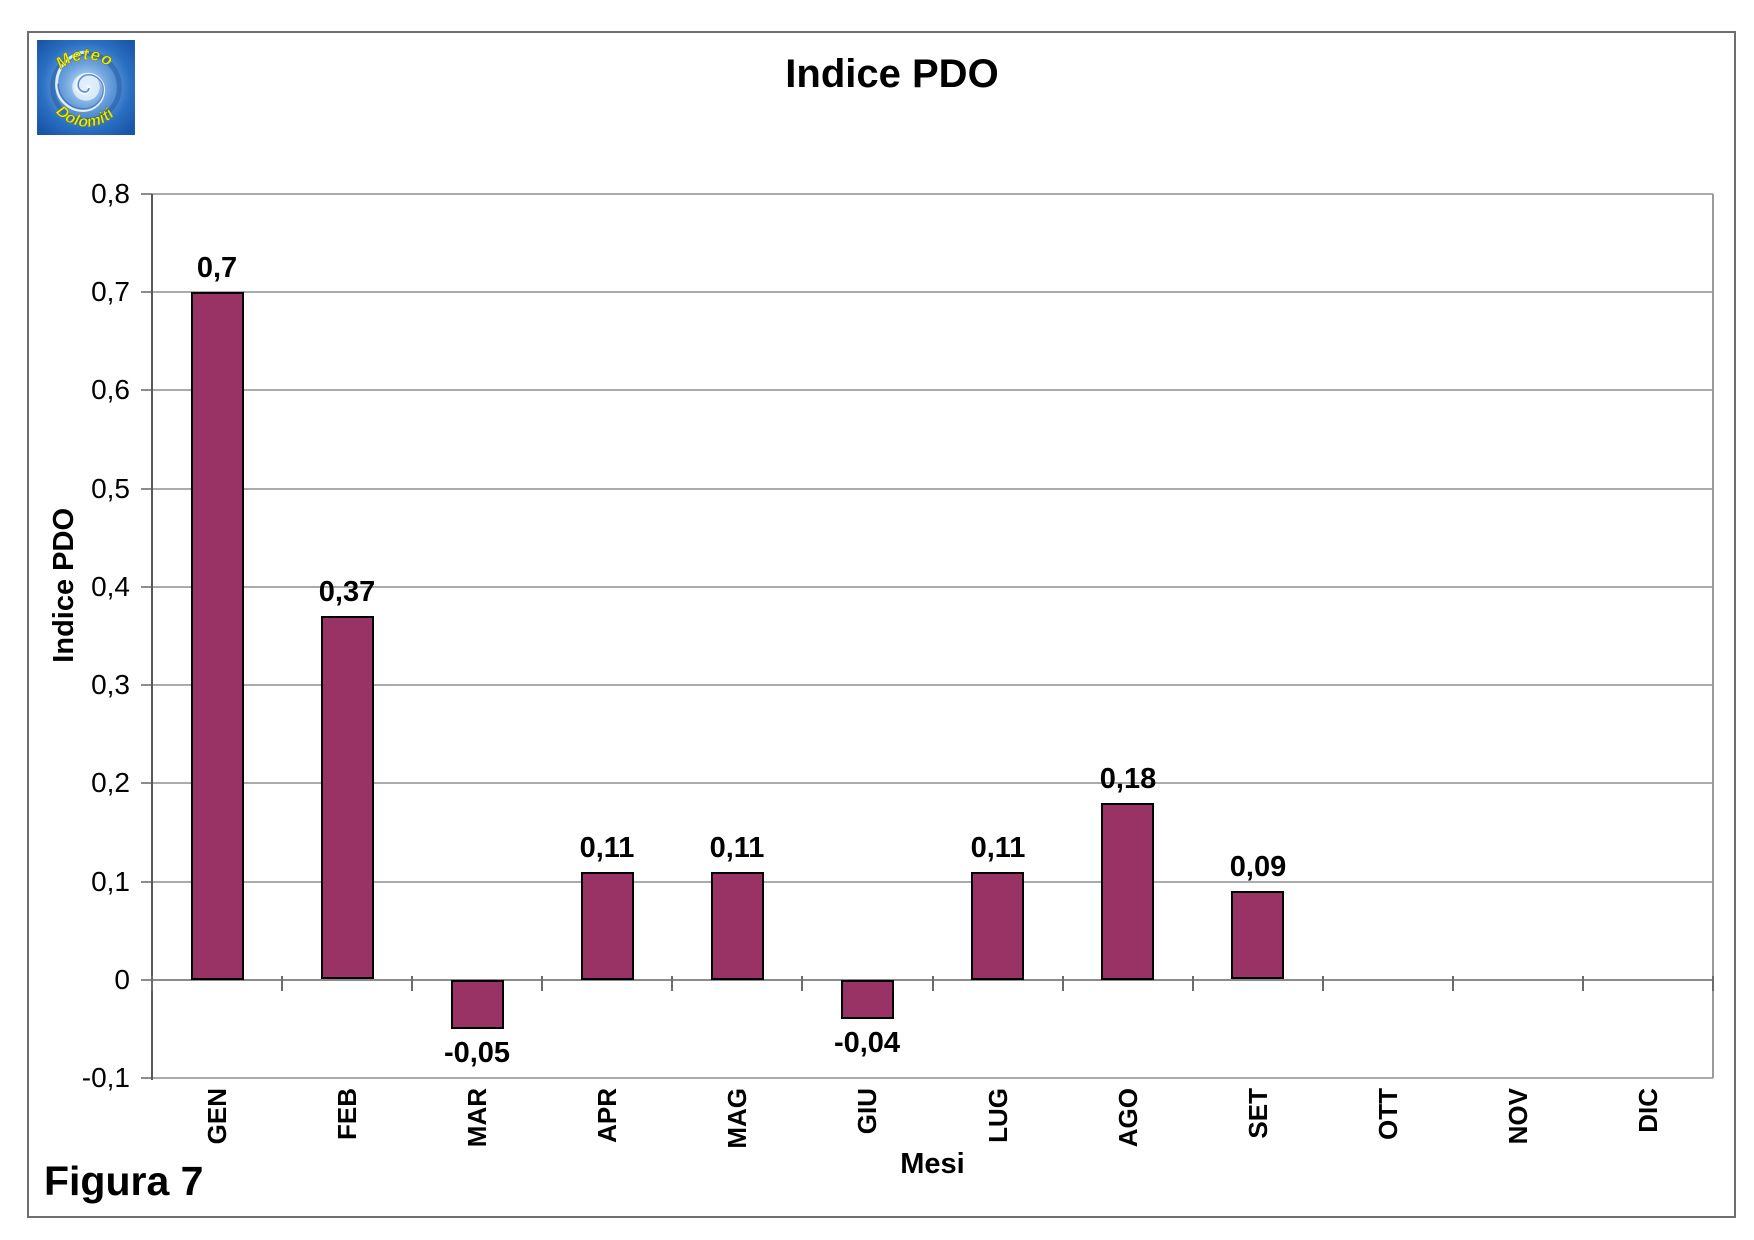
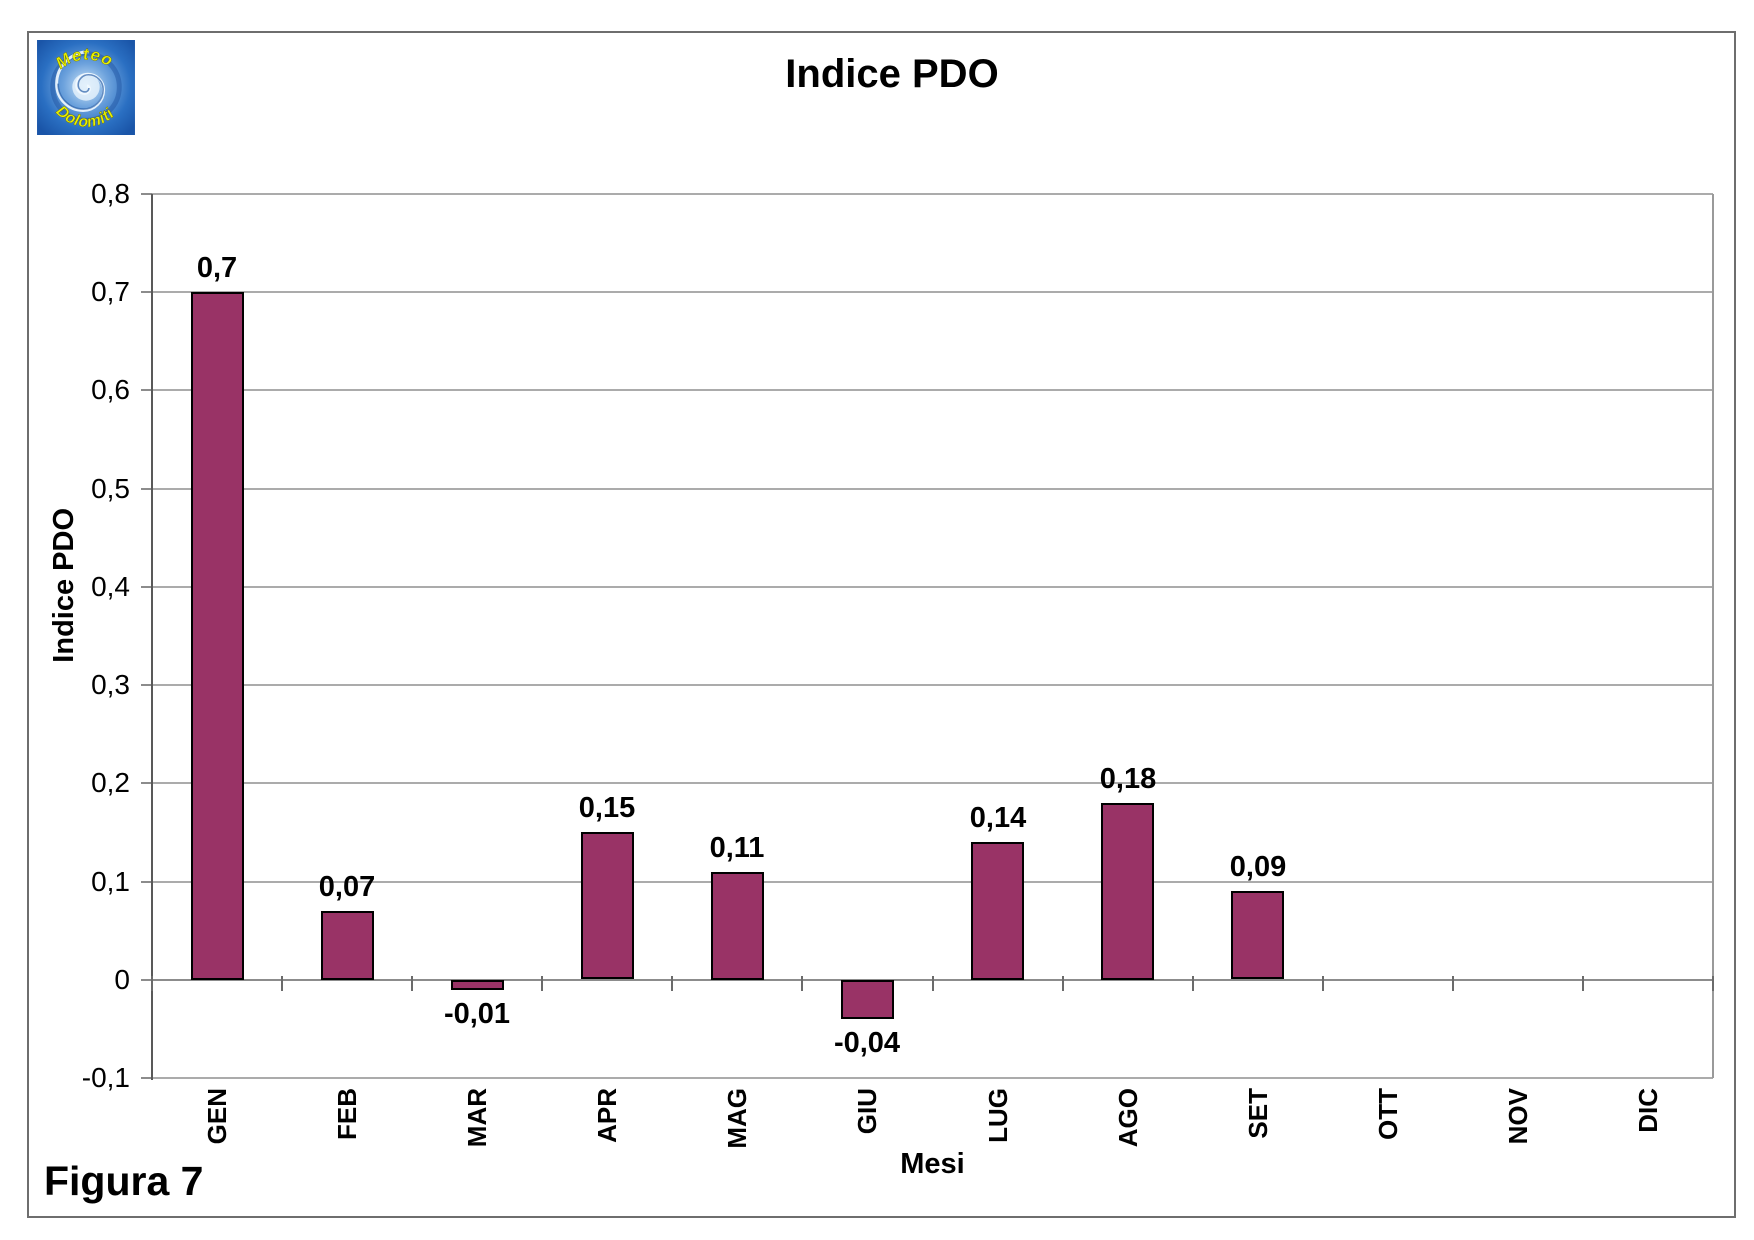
FEB: 0,37 -> 0,07
MAR: -0,05 -> -0,01
APR: 0,11 -> 0,15
LUG: 0,11 -> 0,14
